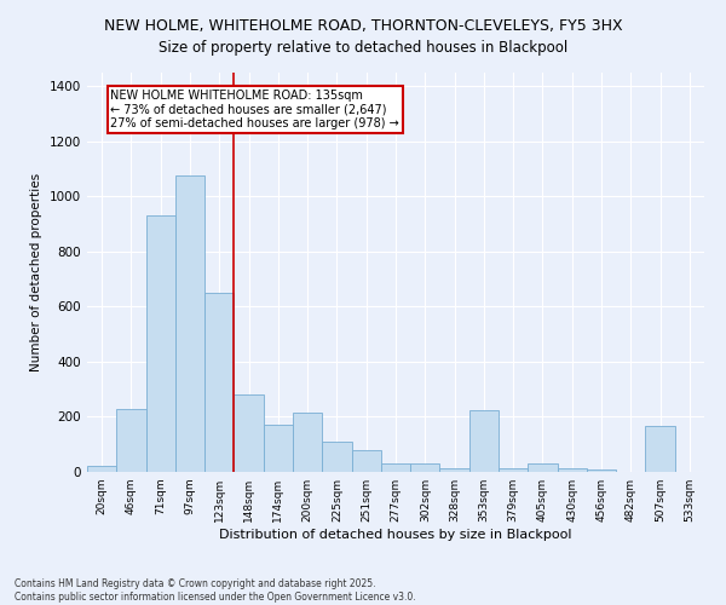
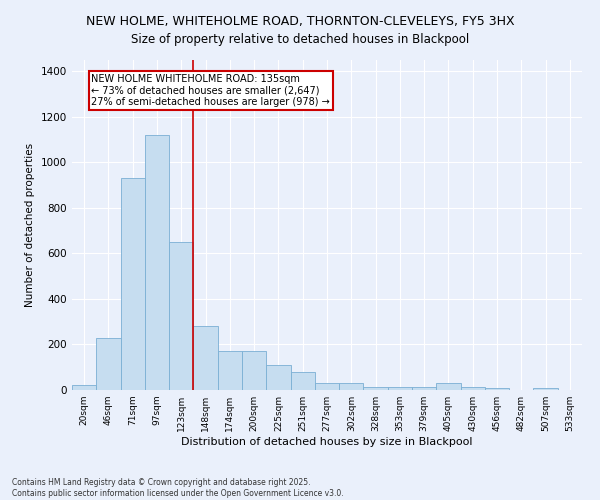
97sqm: 1075 -> 1120
200sqm: 215 -> 170
353sqm: 225 -> 15
507sqm: 165 -> 10
